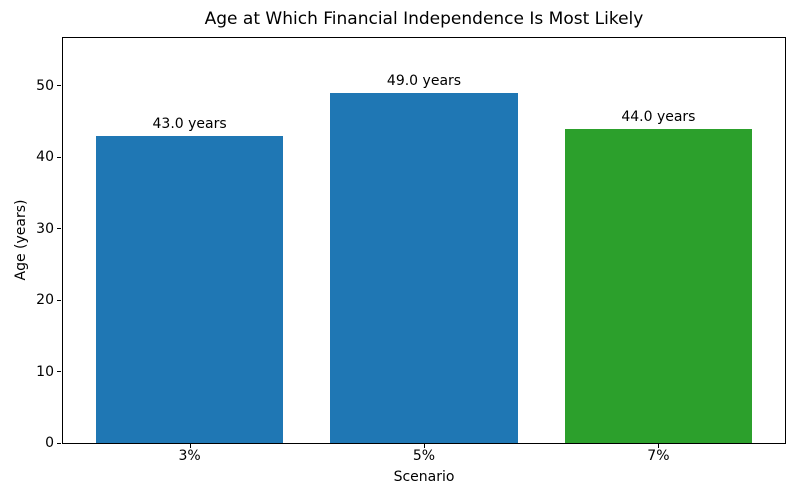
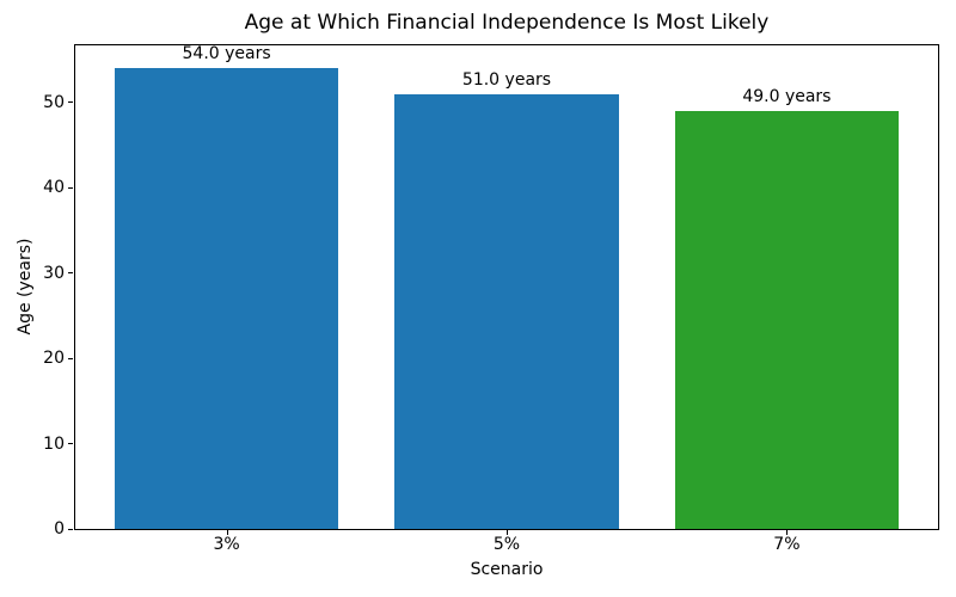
3%: 43.0 -> 54.0
5%: 49.0 -> 51.0
7%: 44.0 -> 49.0
